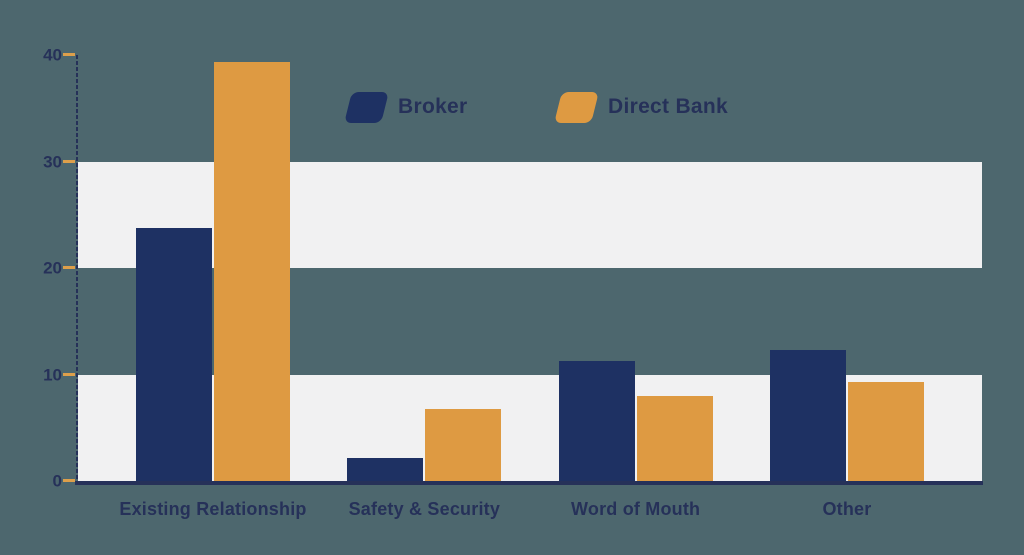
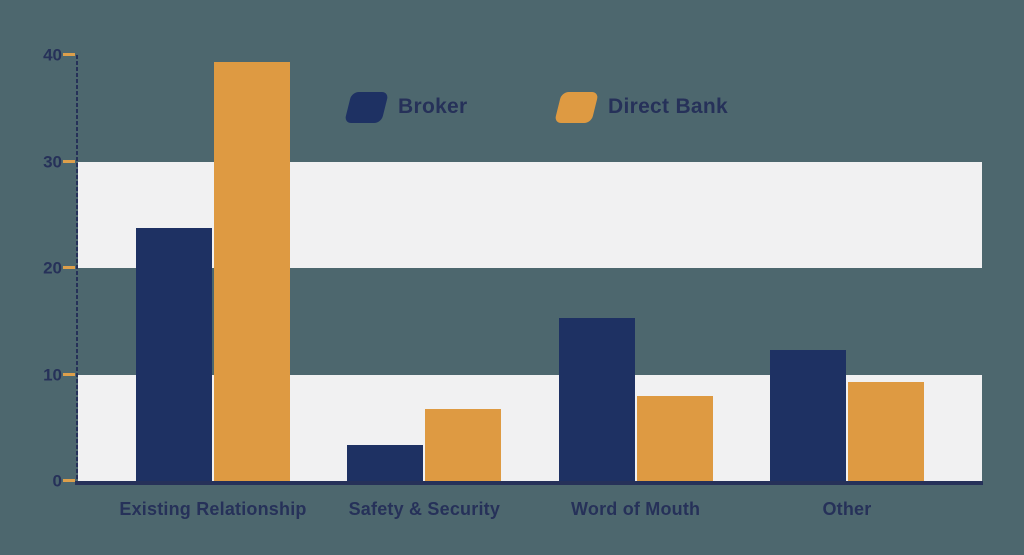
Broker/Safety & Security: 2.2 -> 3.4
Broker/Word of Mouth: 11.3 -> 15.3
